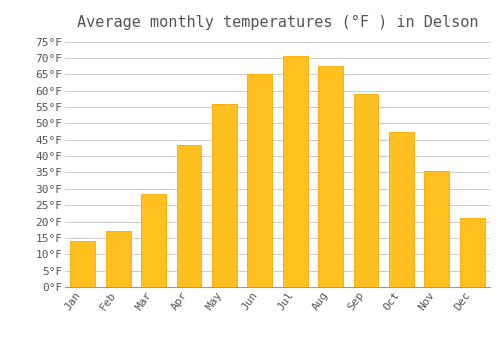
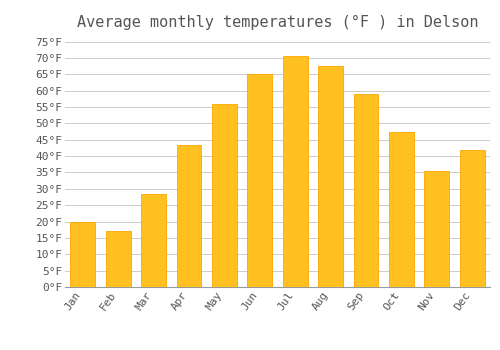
Jan: 14.0°F -> 20.0°F
Dec: 21.0°F -> 42.0°F
